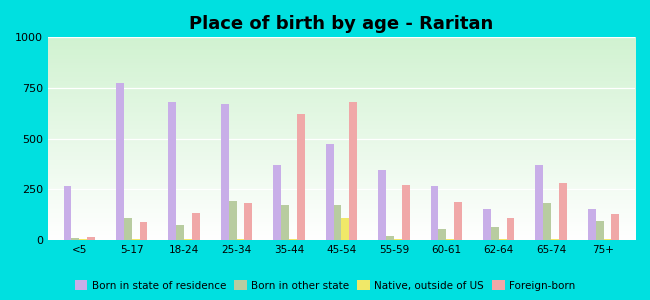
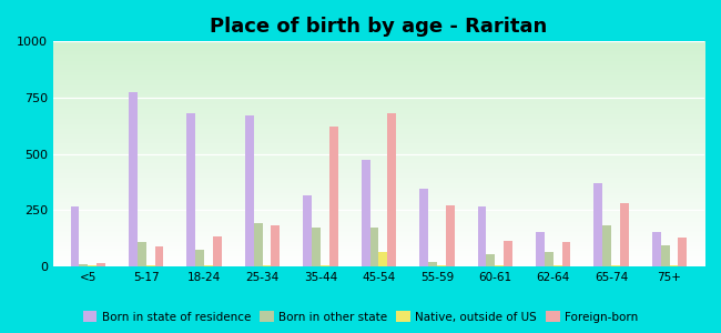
Born in state of residence/35-44: 370 -> 315
Native, outside of US/45-54: 110 -> 65
Foreign-born/60-61: 190 -> 115
